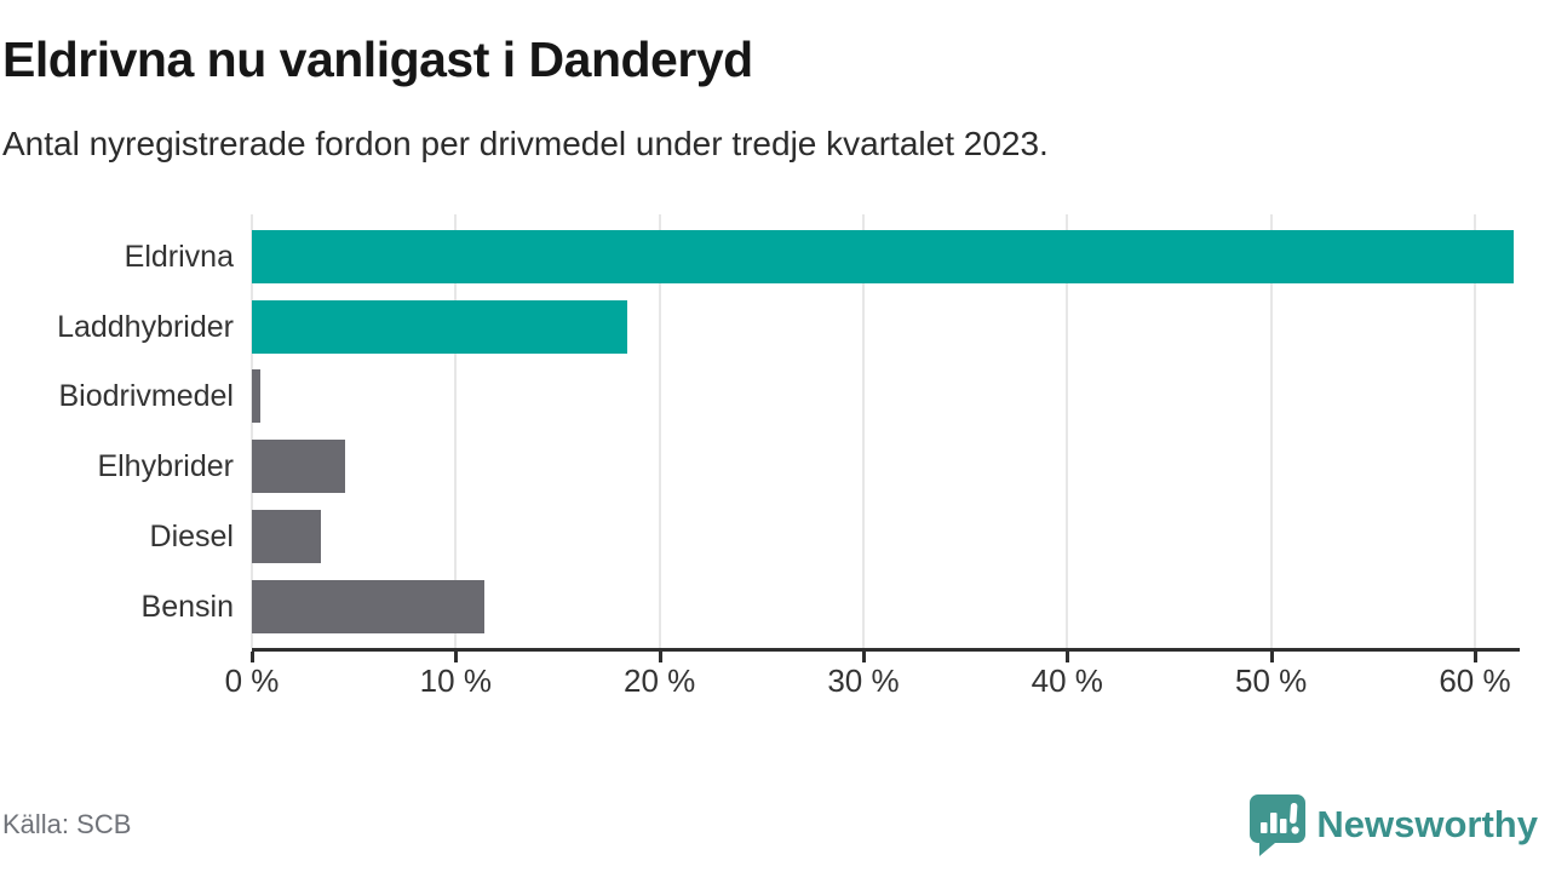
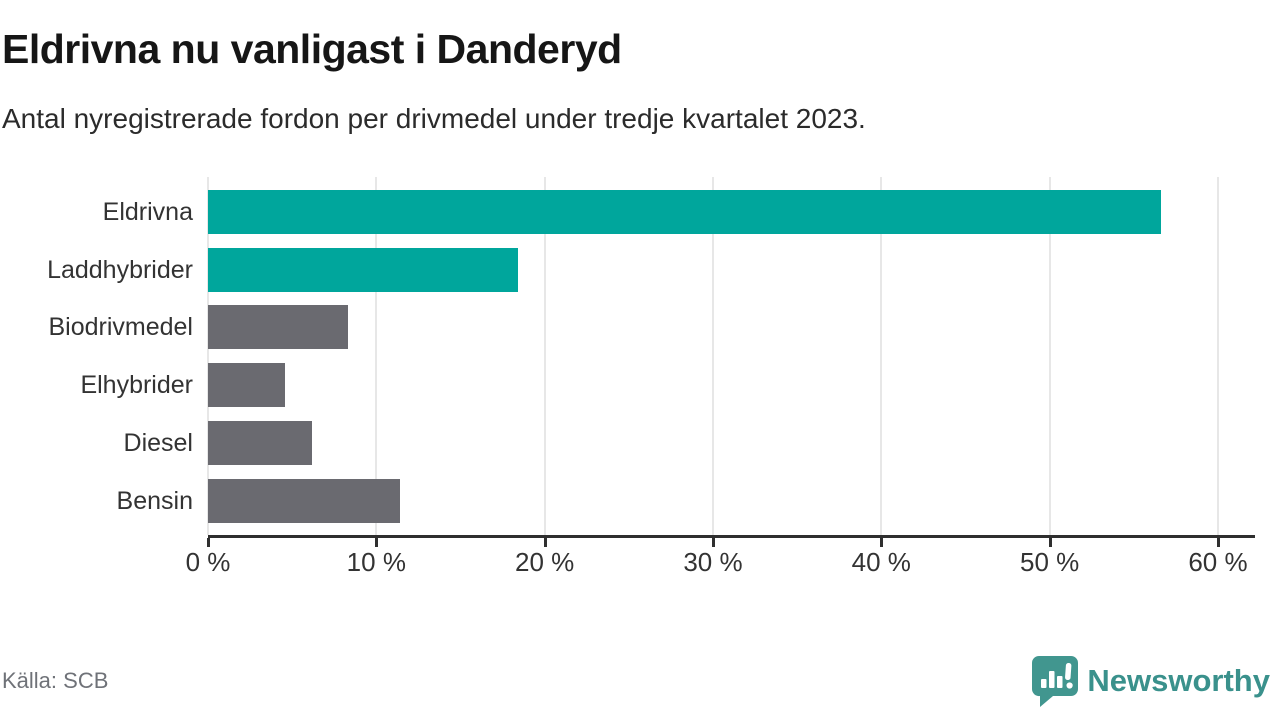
Eldrivna: 61.9% -> 56.6%
Biodrivmedel: 0.4% -> 8.3%
Diesel: 3.4% -> 6.2%
